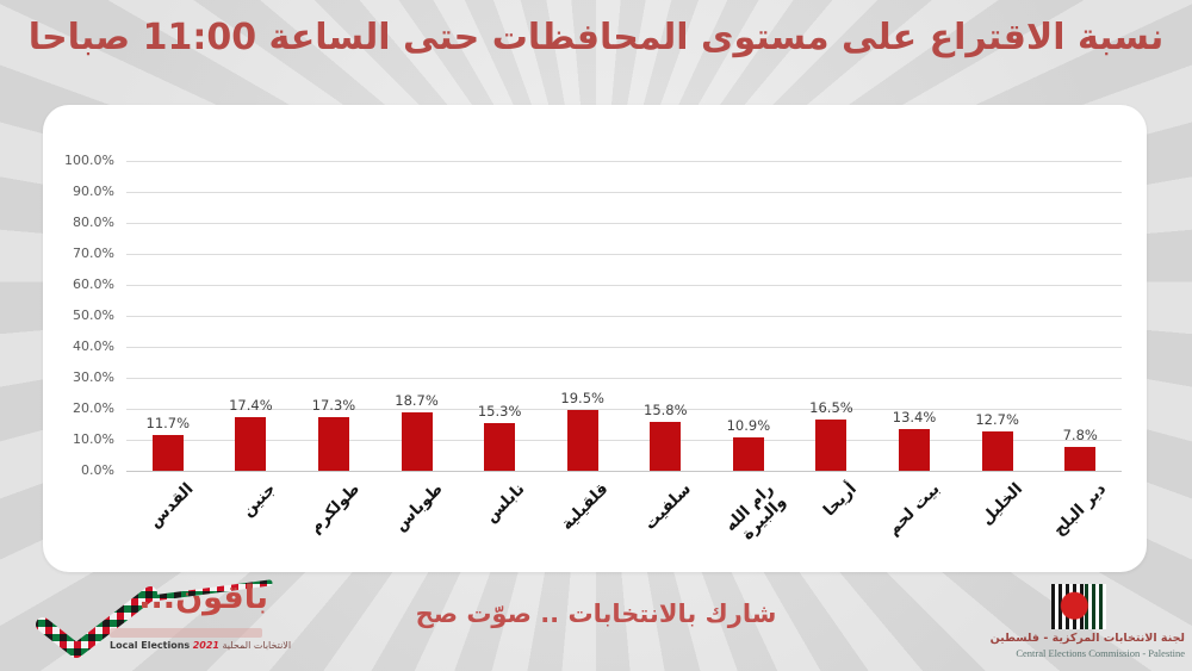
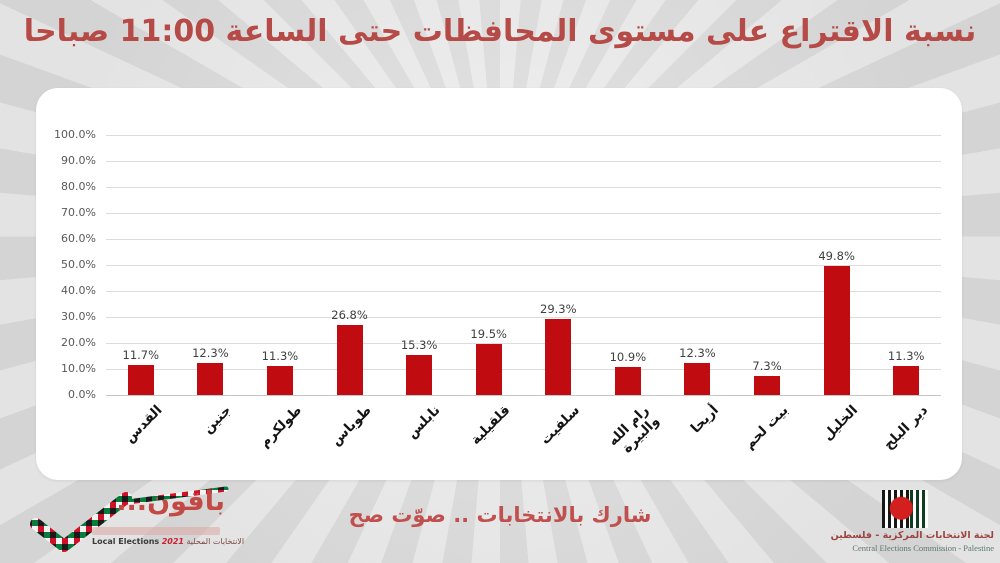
جنين: 17.4% -> 12.3%
طولكرم: 17.3% -> 11.3%
طوباس: 18.7% -> 26.8%
سلفيت: 15.8% -> 29.3%
أريحا: 16.5% -> 12.3%
بيت لحم: 13.4% -> 7.3%
الخليل: 12.7% -> 49.8%
دير البلح: 7.8% -> 11.3%
